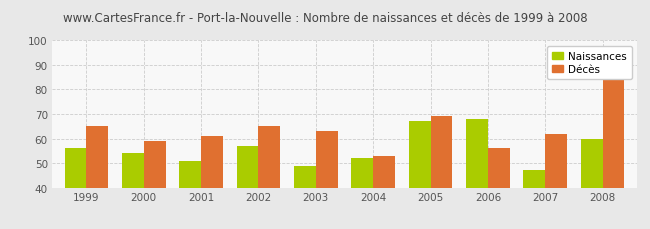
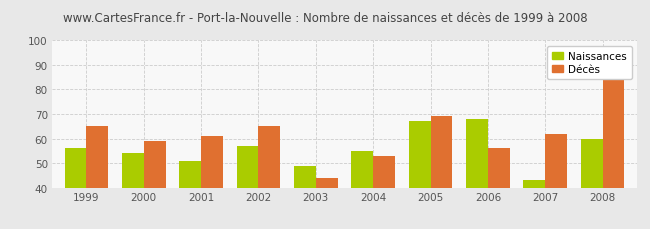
Décès/2003: 63 -> 44
Naissances/2004: 52 -> 55
Naissances/2007: 47 -> 43
